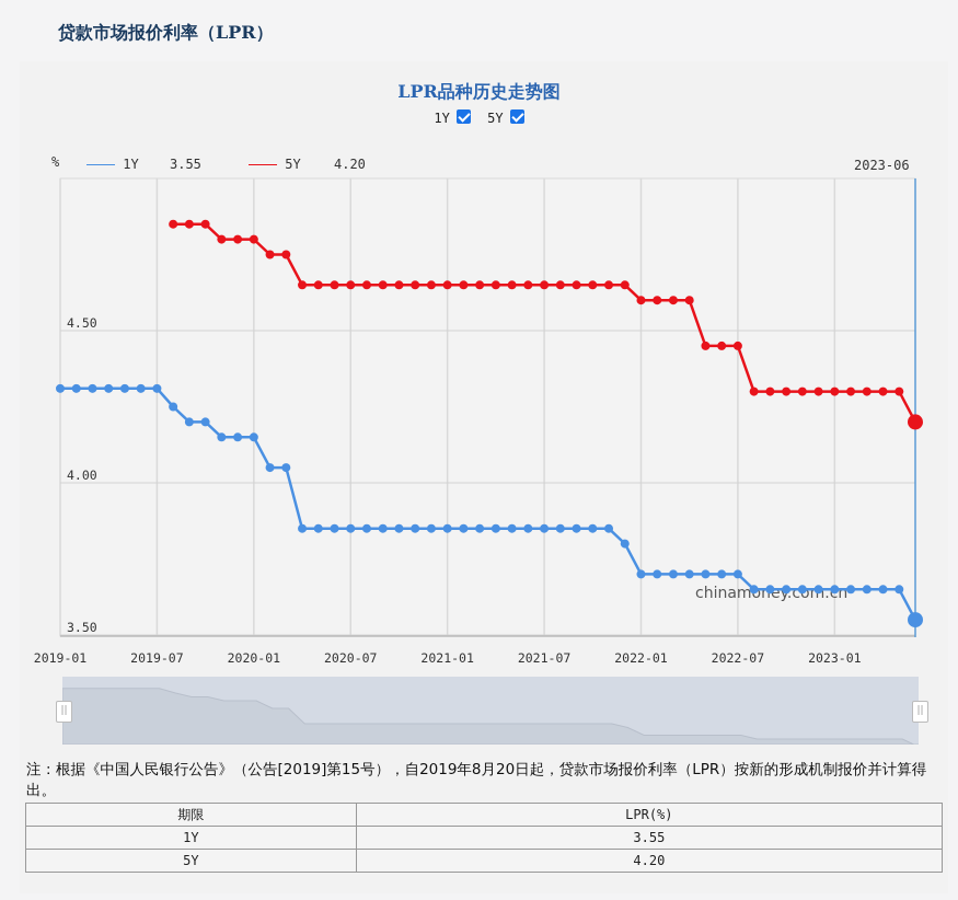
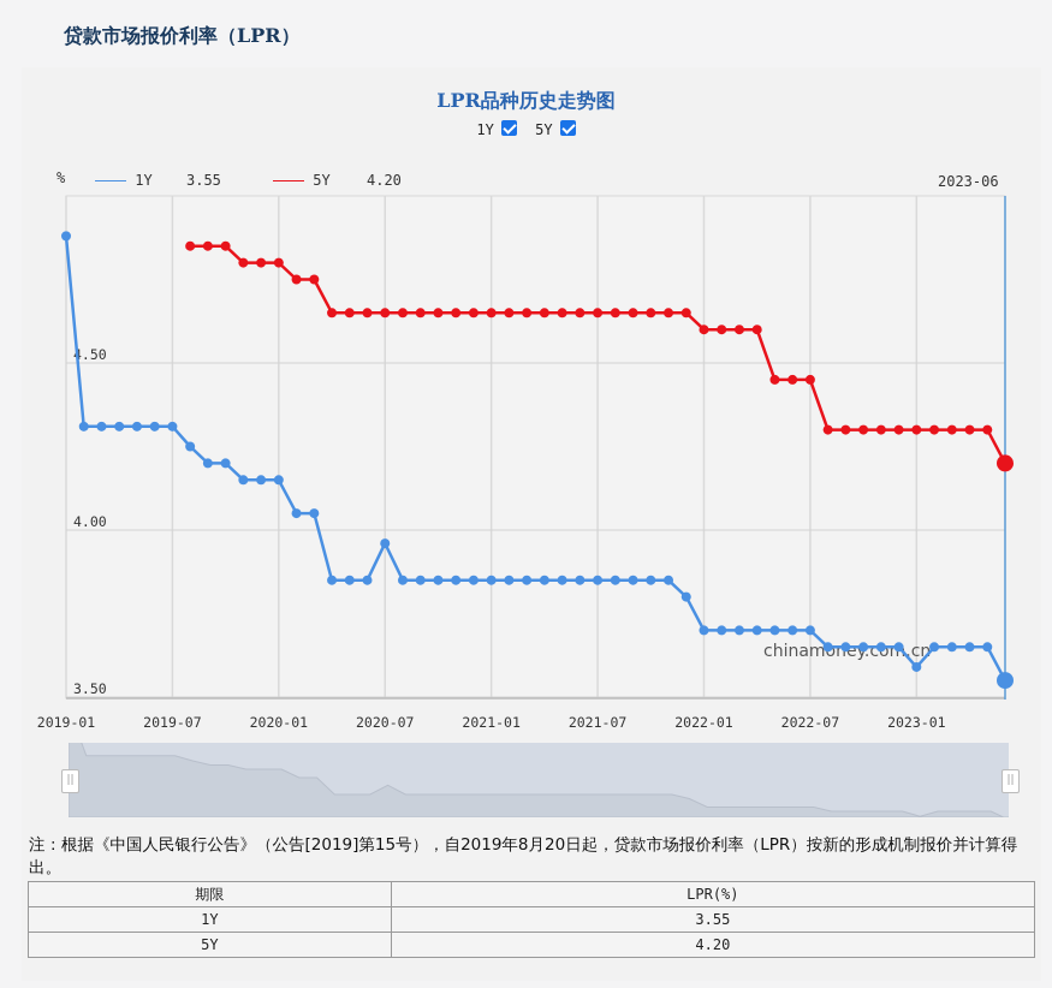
1Y/2019-01: 4.31 -> 4.88
1Y/2020-07: 3.85 -> 3.96
1Y/2023-01: 3.65 -> 3.59
